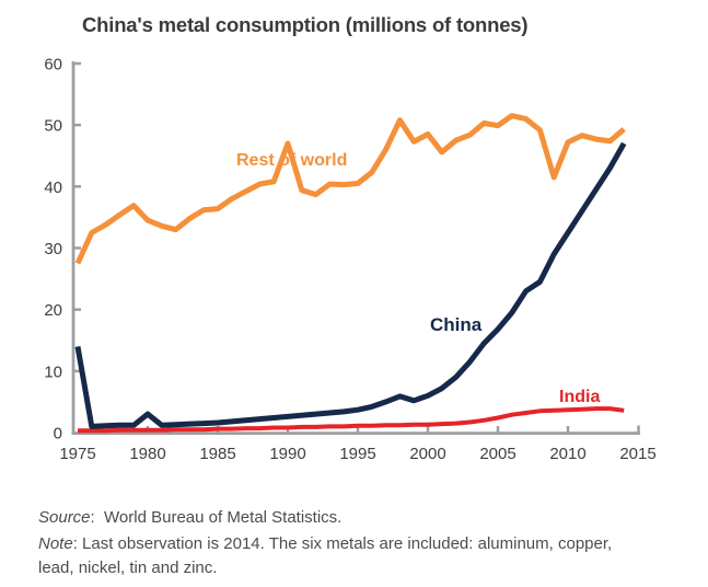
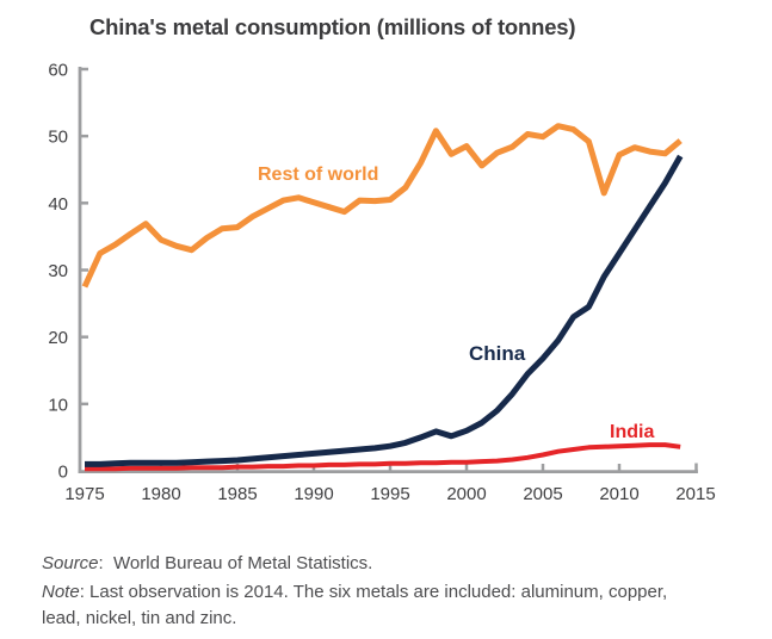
China/1975: 14 -> 1
China/1980: 3 -> 1
Rest of world/1990: 47 -> 40
